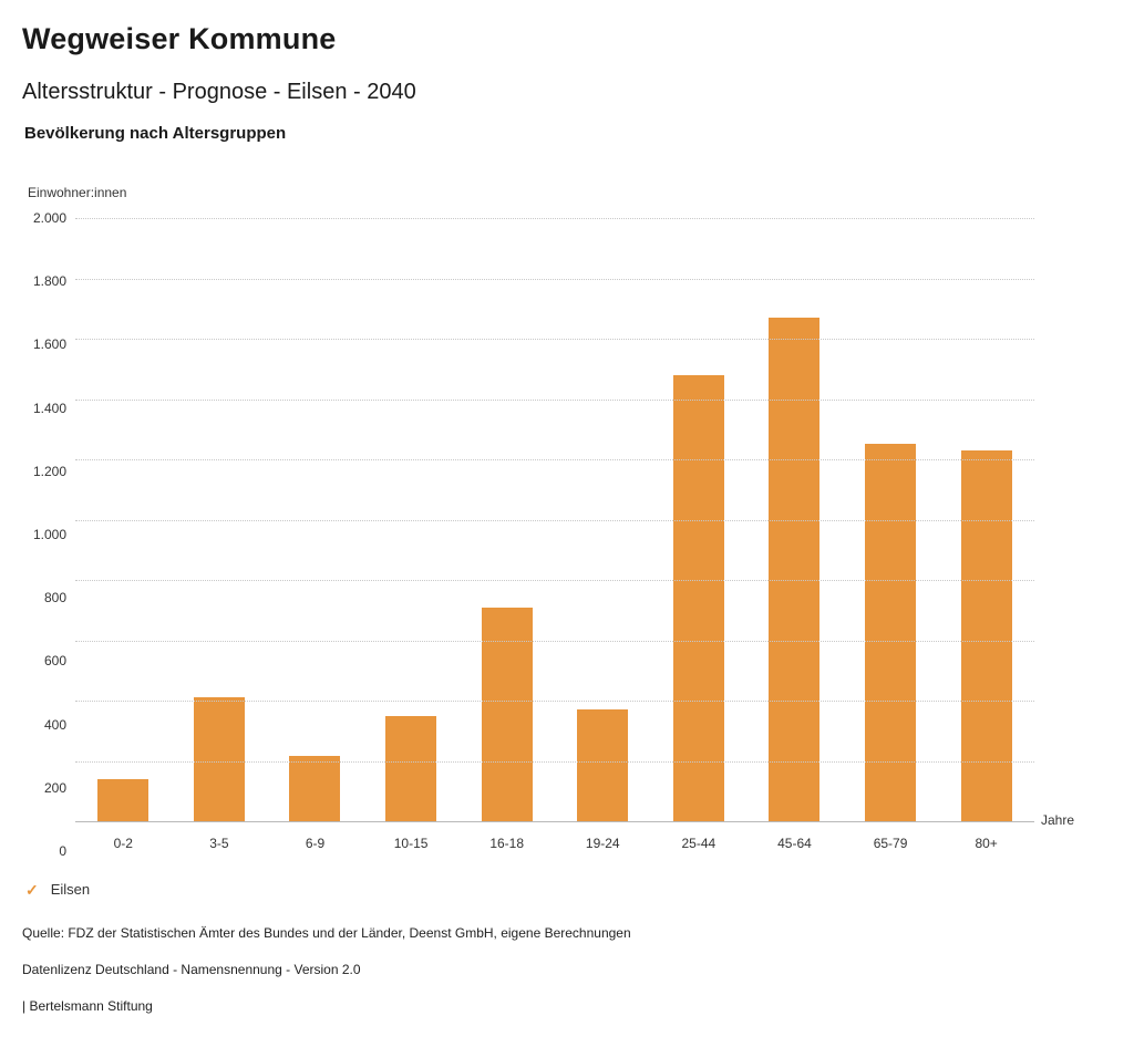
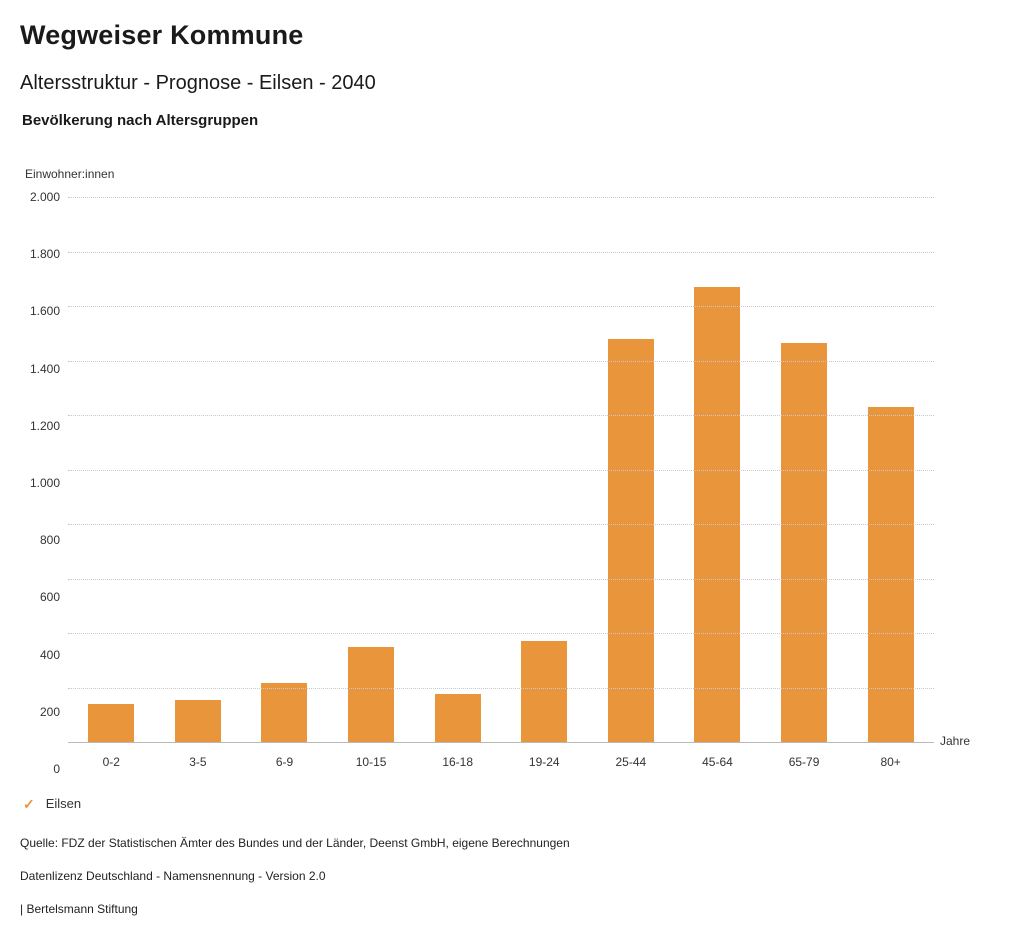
3-5: 410 -> 160
16-18: 710 -> 180
65-79: 1250 -> 1460
